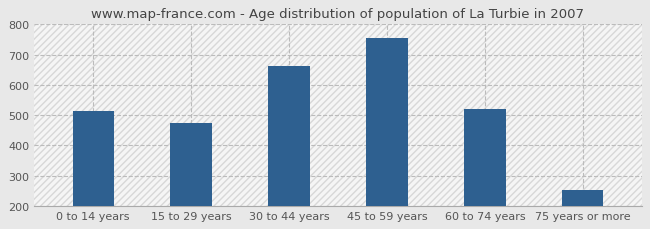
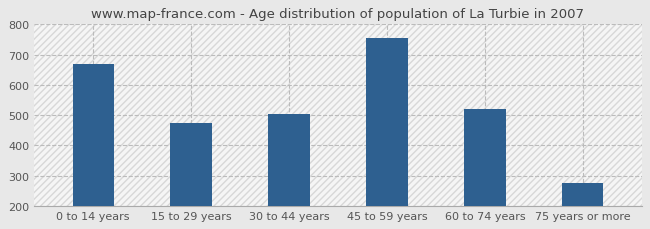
0 to 14 years: 513 -> 670
30 to 44 years: 662 -> 505
75 years or more: 251 -> 275
